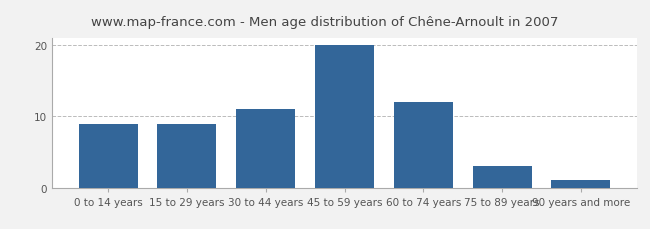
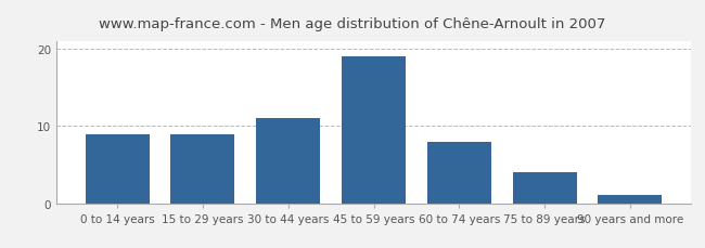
45 to 59 years: 20 -> 19
60 to 74 years: 12 -> 8
75 to 89 years: 3 -> 4
